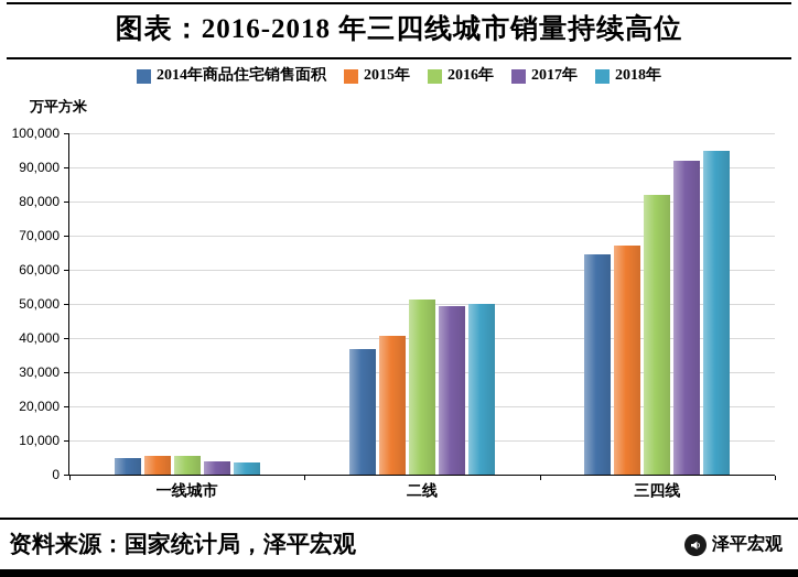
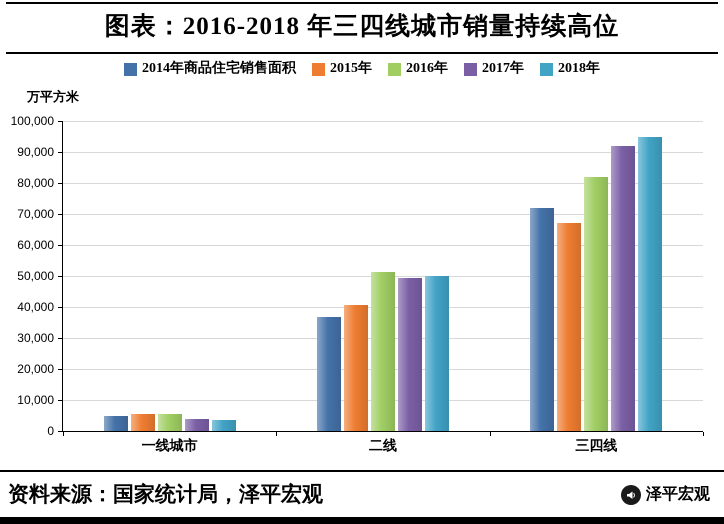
2014年商品住宅销售面积/三四线: 64000 -> 72000
